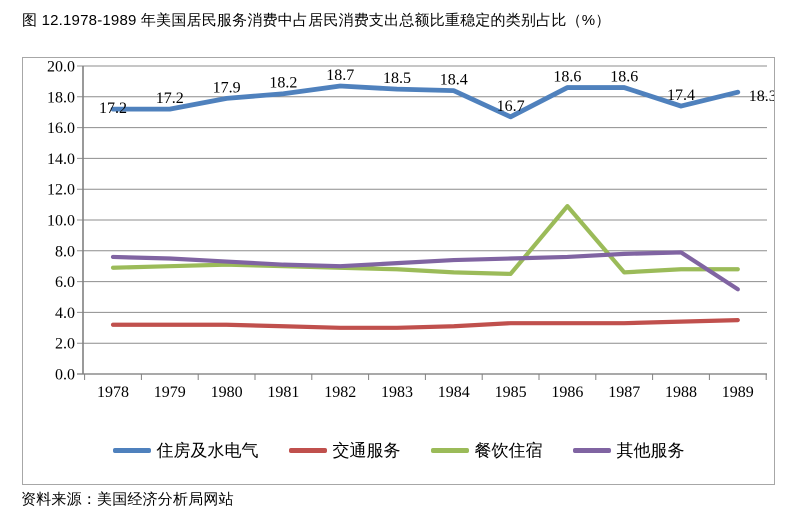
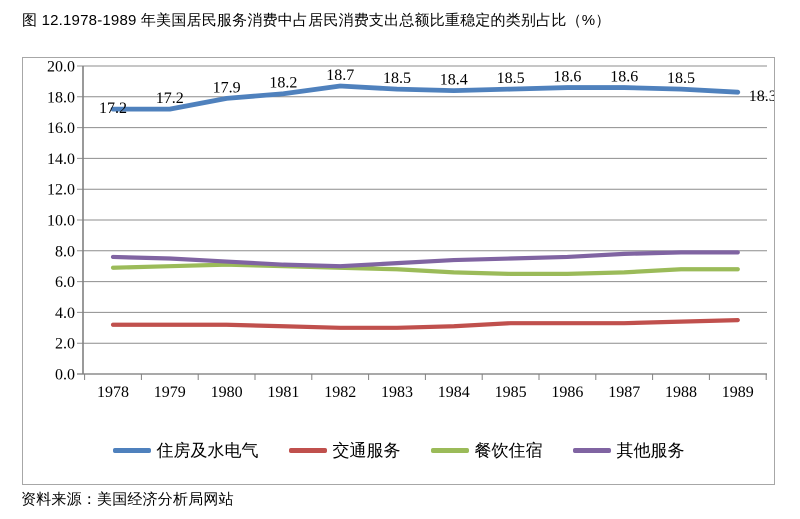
住房及水电气/1985: 16.7 -> 18.5
餐饮住宿/1986: 10.9 -> 6.5
住房及水电气/1988: 17.4 -> 18.5
其他服务/1989: 5.5 -> 7.9
